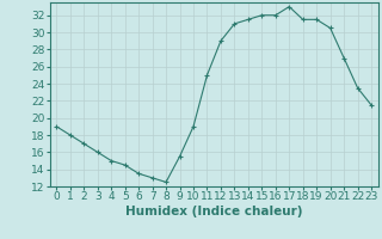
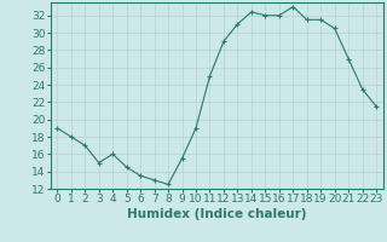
3: 16.0 -> 15.0
4: 15.0 -> 16.0
14: 31.5 -> 32.4
